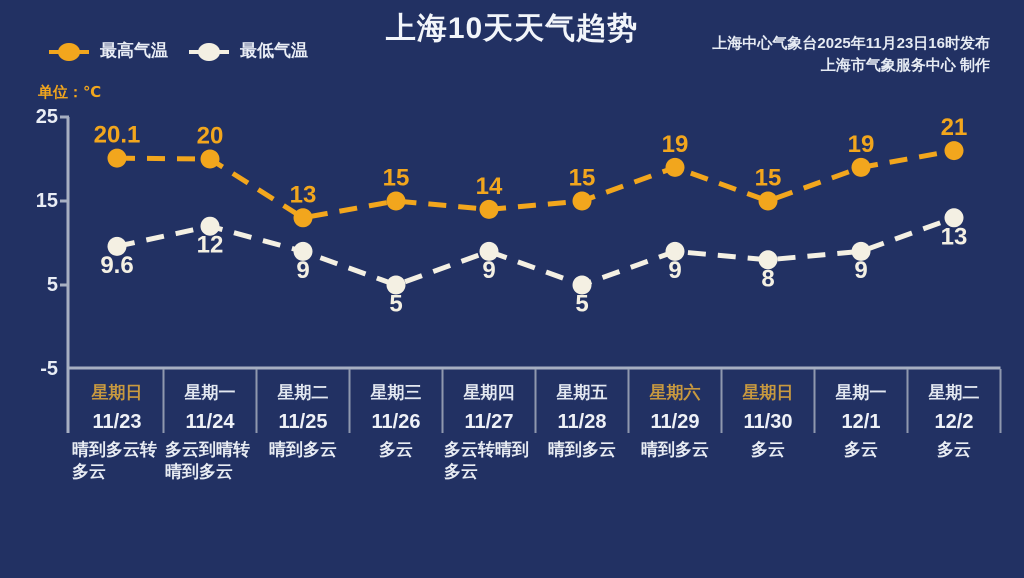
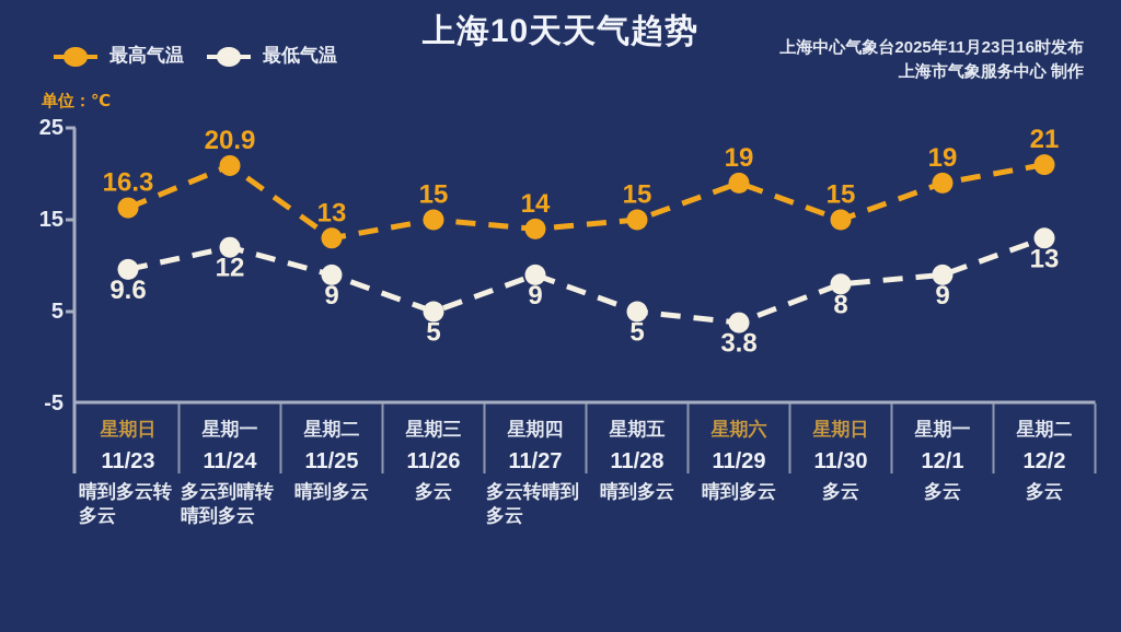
最高气温/11/23: 20.1 -> 16.3
最高气温/11/24: 20 -> 20.9
最低气温/11/29: 9 -> 3.8
